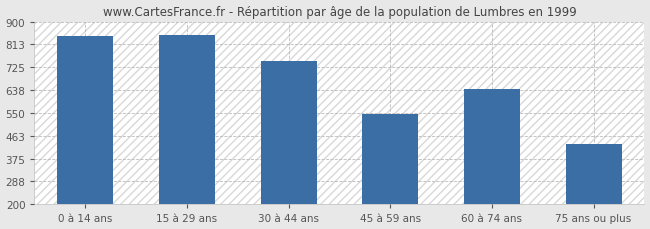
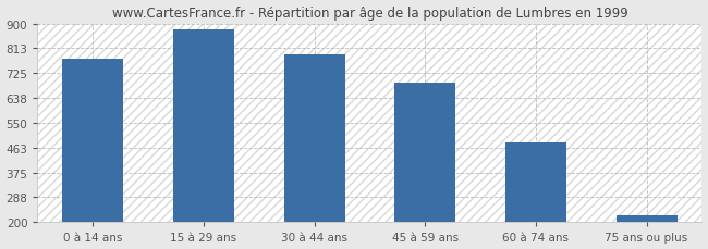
0 à 14 ans: 845 -> 775
15 à 29 ans: 850 -> 880
30 à 44 ans: 750 -> 790
45 à 59 ans: 545 -> 690
60 à 74 ans: 640 -> 480
75 ans ou plus: 430 -> 225
